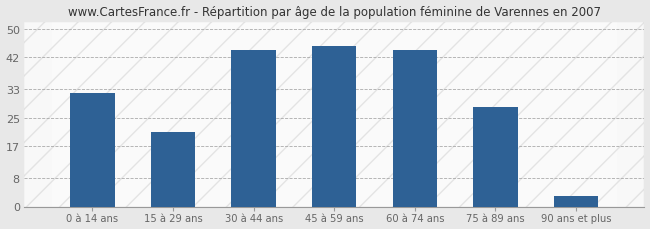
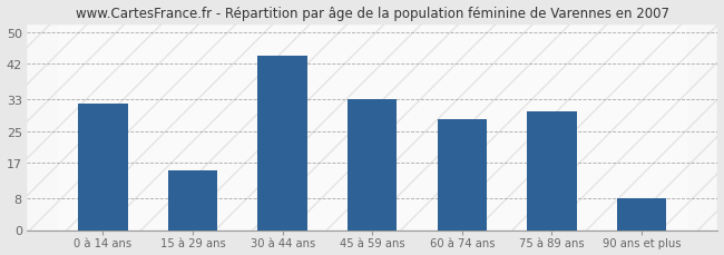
15 à 29 ans: 21 -> 15
45 à 59 ans: 45 -> 33
60 à 74 ans: 44 -> 28
75 à 89 ans: 28 -> 30
90 ans et plus: 3 -> 8
